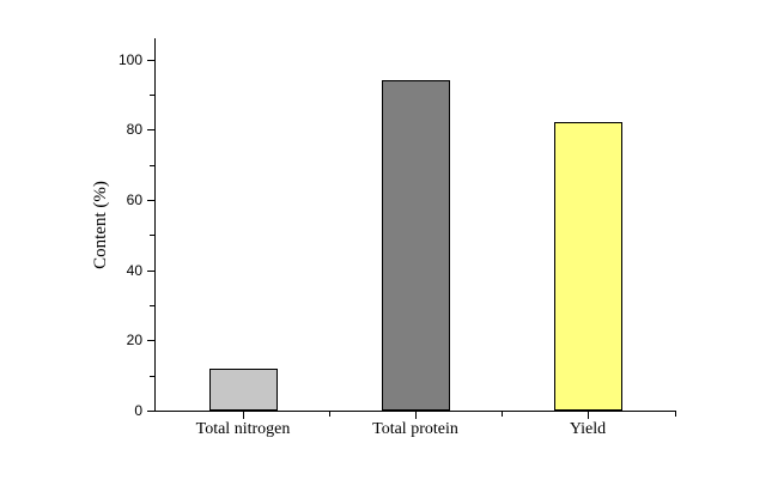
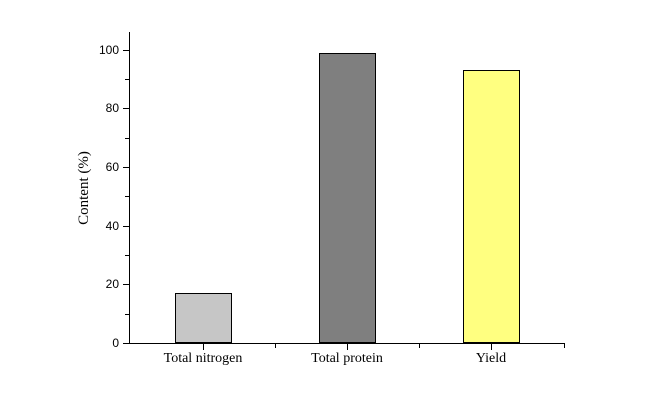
Total nitrogen: 12 -> 17
Total protein: 94 -> 99
Yield: 82 -> 93
